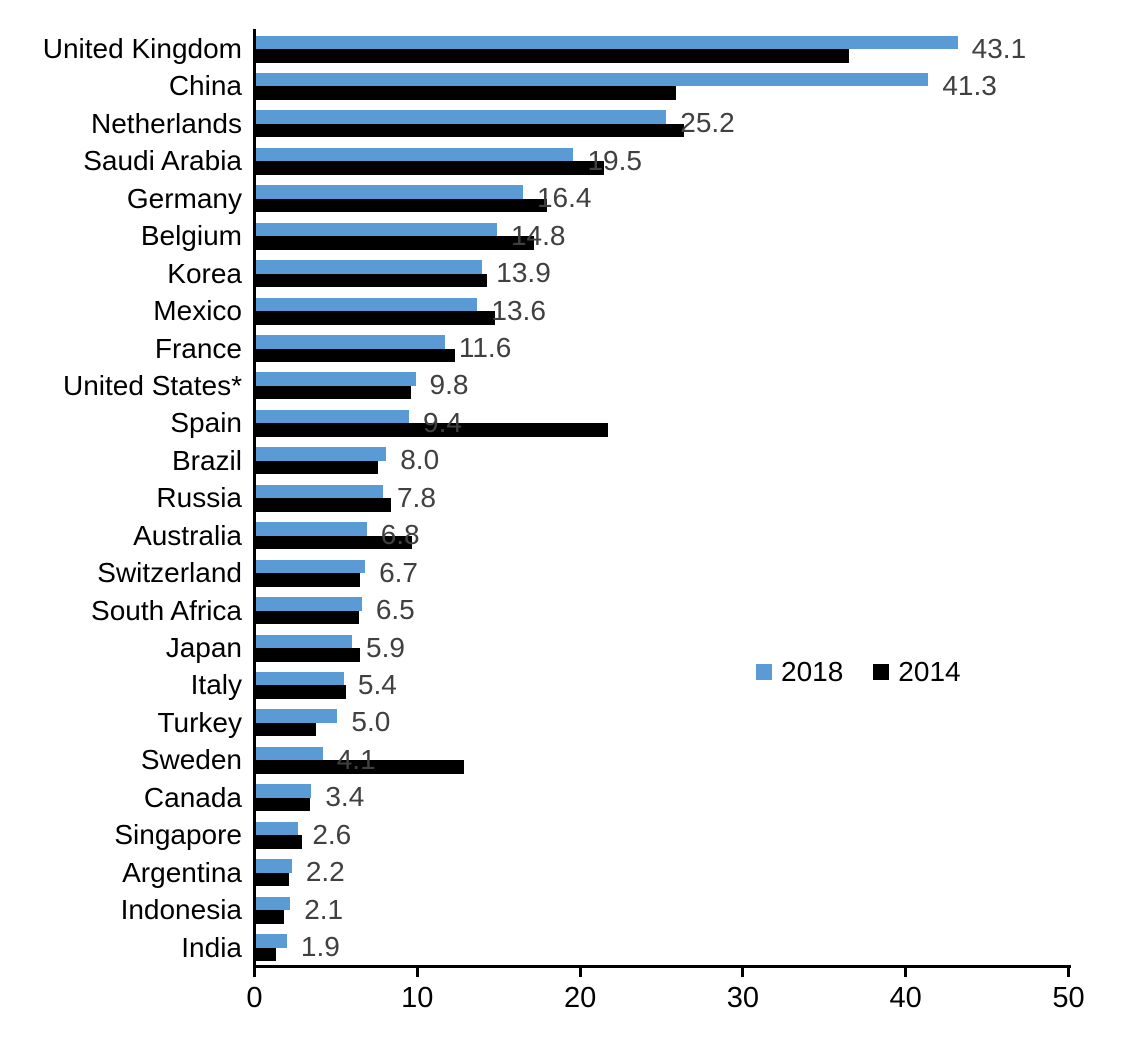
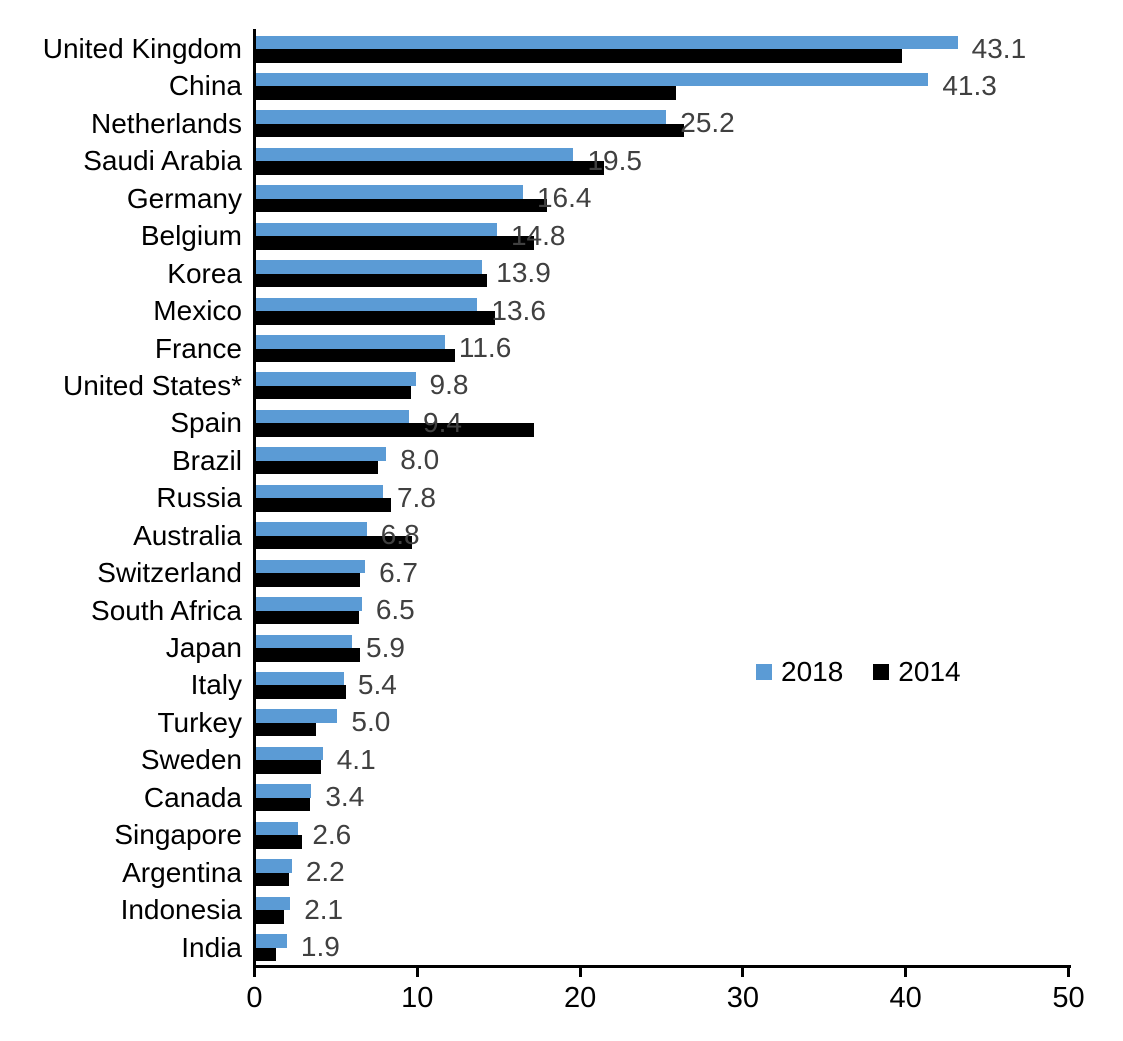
2014/United Kingdom: 36.4 -> 39.7
2014/Spain: 21.6 -> 17.1
2014/Sweden: 12.8 -> 4.0
